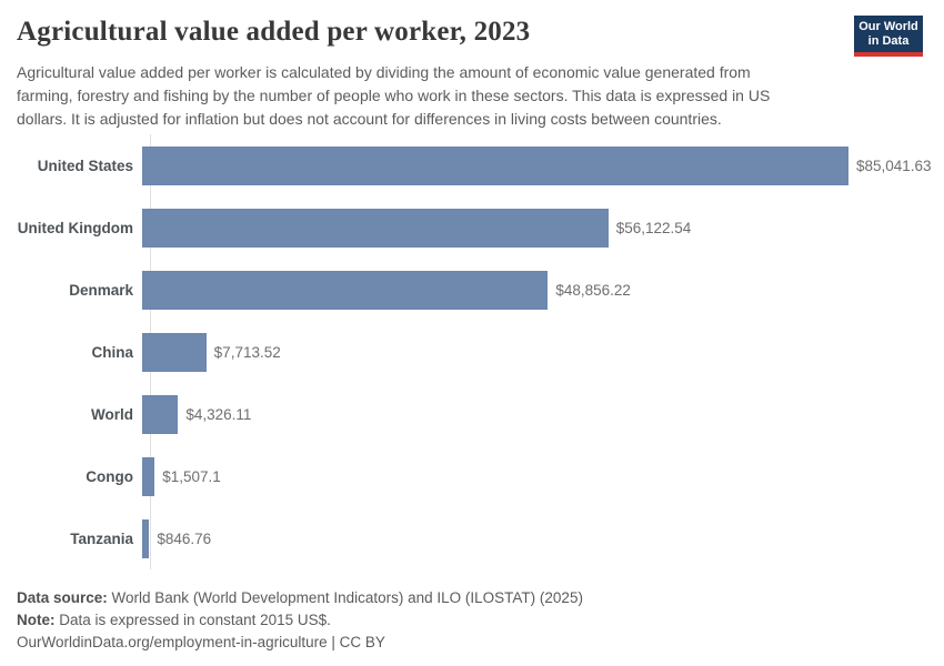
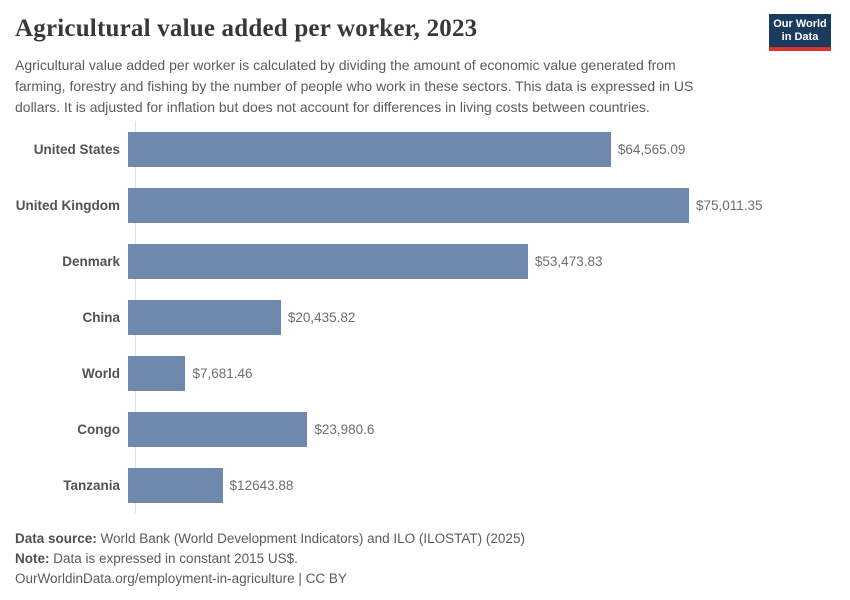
United States: $85,041.63 -> $64,565.09
United Kingdom: $56,122.54 -> $75,011.35
Denmark: $48,856.22 -> $53,473.83
China: $7,713.52 -> $20,435.82
World: $4,326.11 -> $7,681.46
Congo: $1,507.1 -> $23,980.6
Tanzania: $846.76 -> $12643.88
